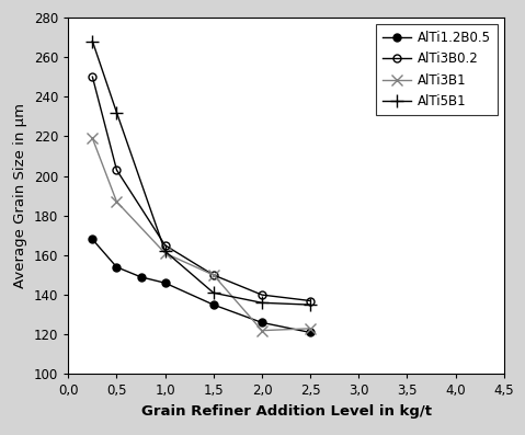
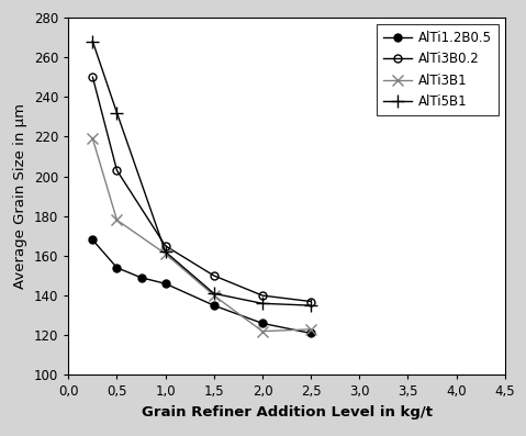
AlTi3B1/0,5: 187 -> 178
AlTi3B1/1,5: 150 -> 140
